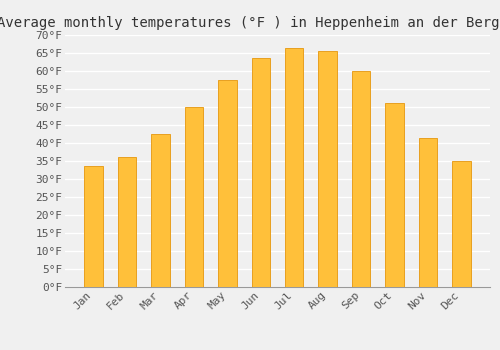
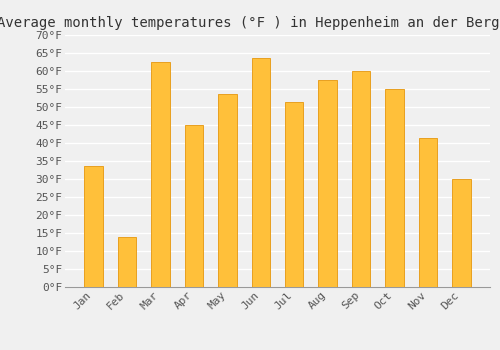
Feb: 36.0°F -> 14.0°F
Mar: 42.5°F -> 62.5°F
Apr: 50.0°F -> 45.0°F
May: 57.5°F -> 53.5°F
Jul: 66.5°F -> 51.5°F
Aug: 65.5°F -> 57.5°F
Oct: 51.0°F -> 55.0°F
Dec: 35.0°F -> 30.0°F
